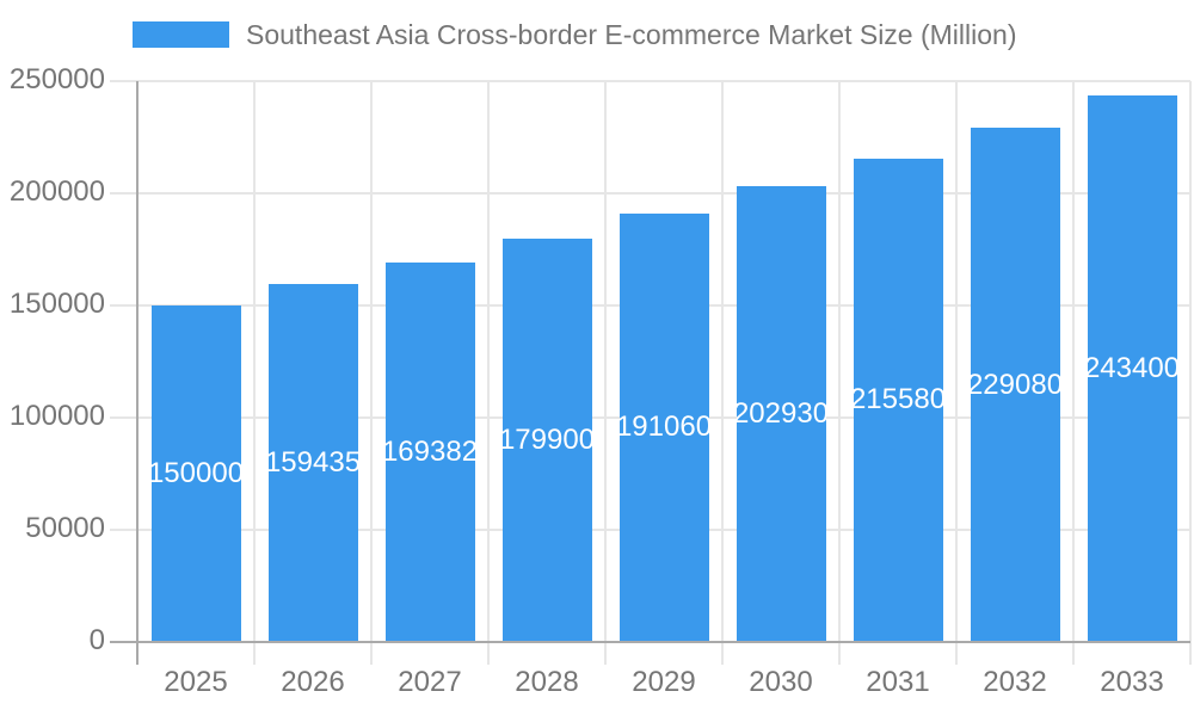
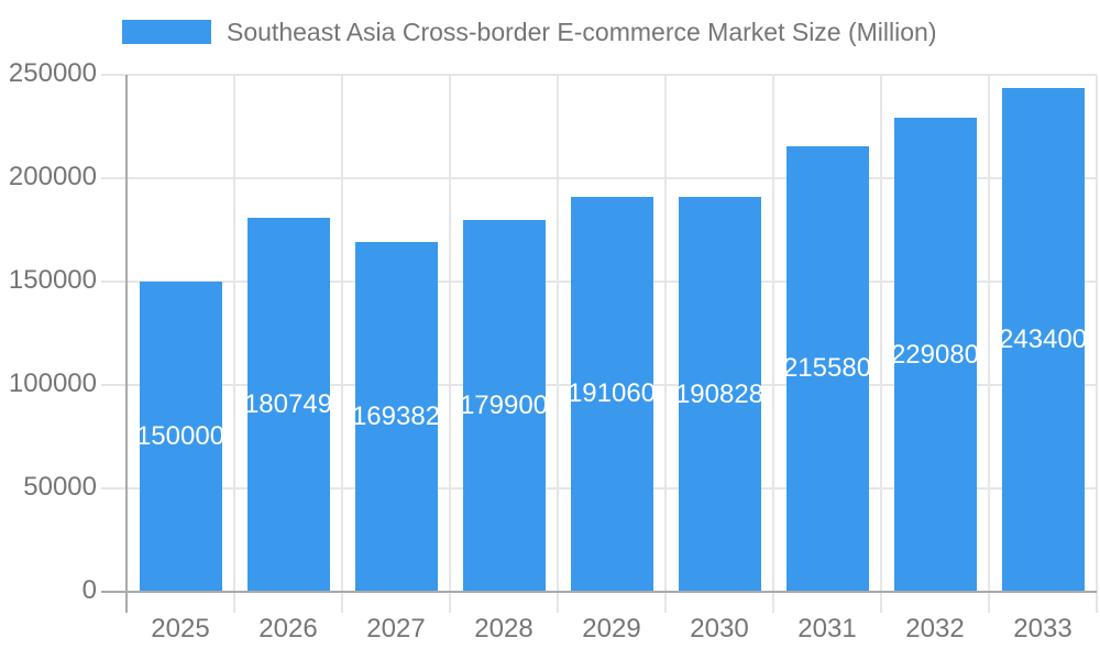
2026: 159435 -> 180749
2030: 202930 -> 190828
